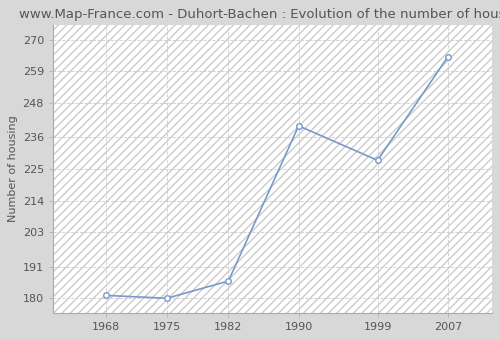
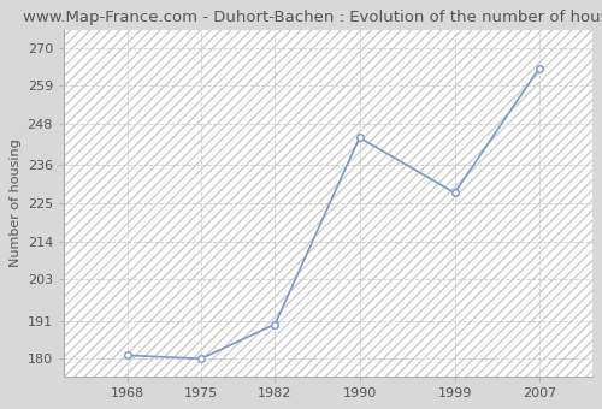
1982: 186 -> 190
1990: 240 -> 244
